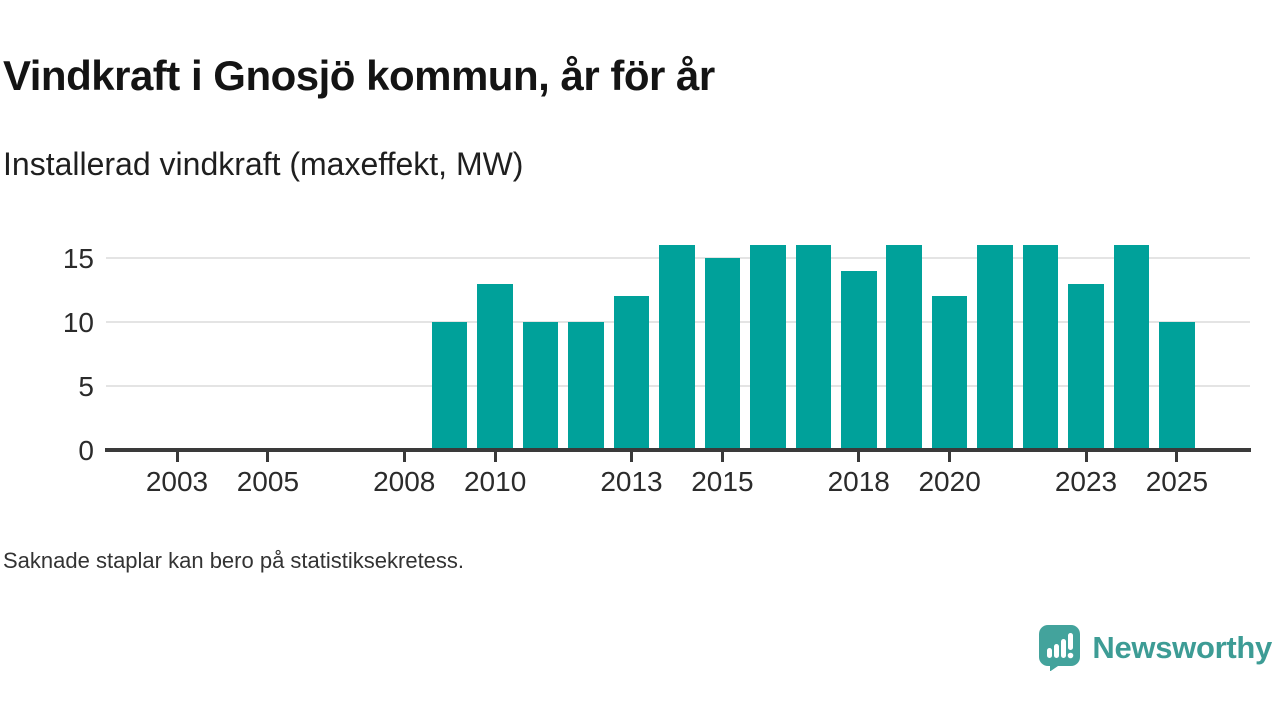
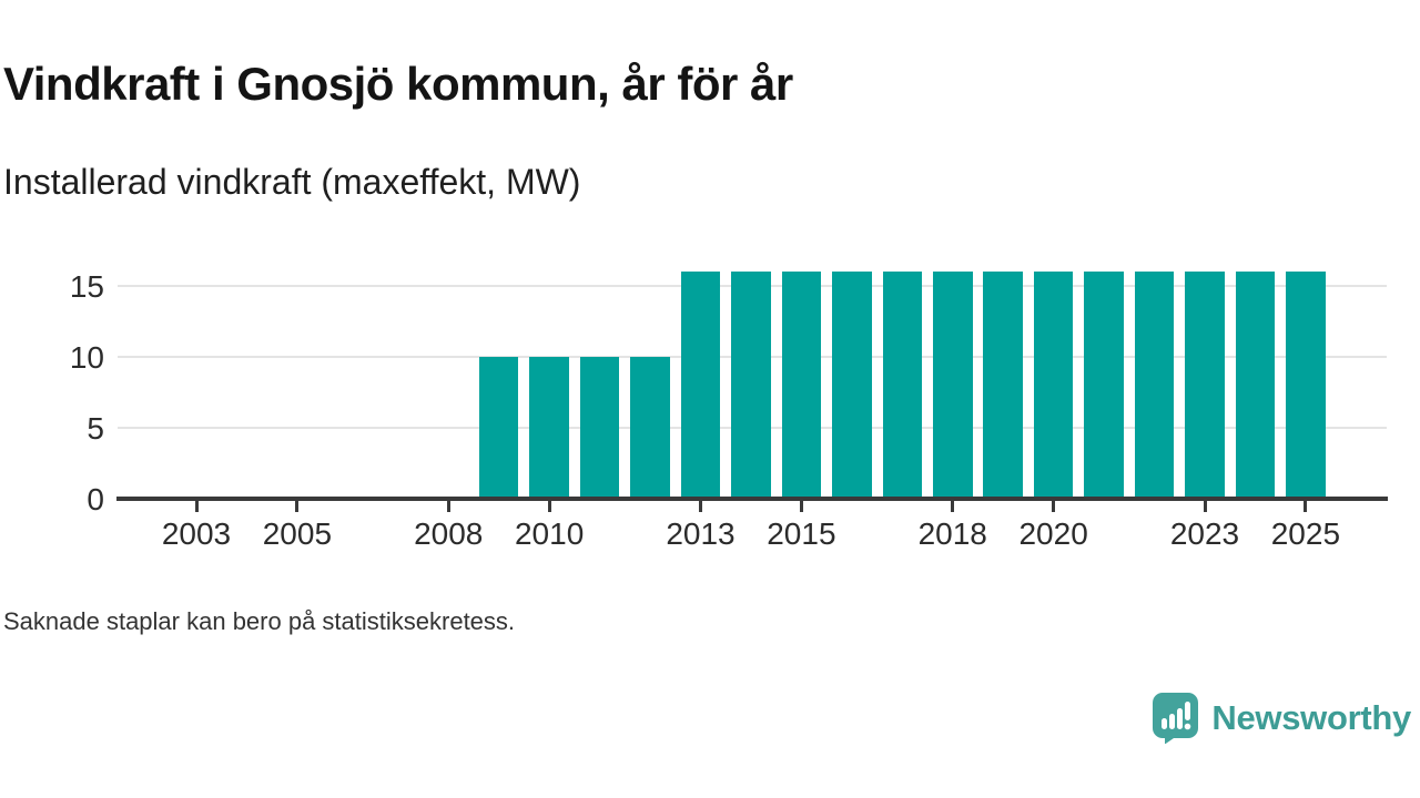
2010: 13 -> 10
2013: 12 -> 16
2015: 15 -> 16
2018: 14 -> 16
2020: 12 -> 16
2023: 13 -> 16
2025: 10 -> 16
